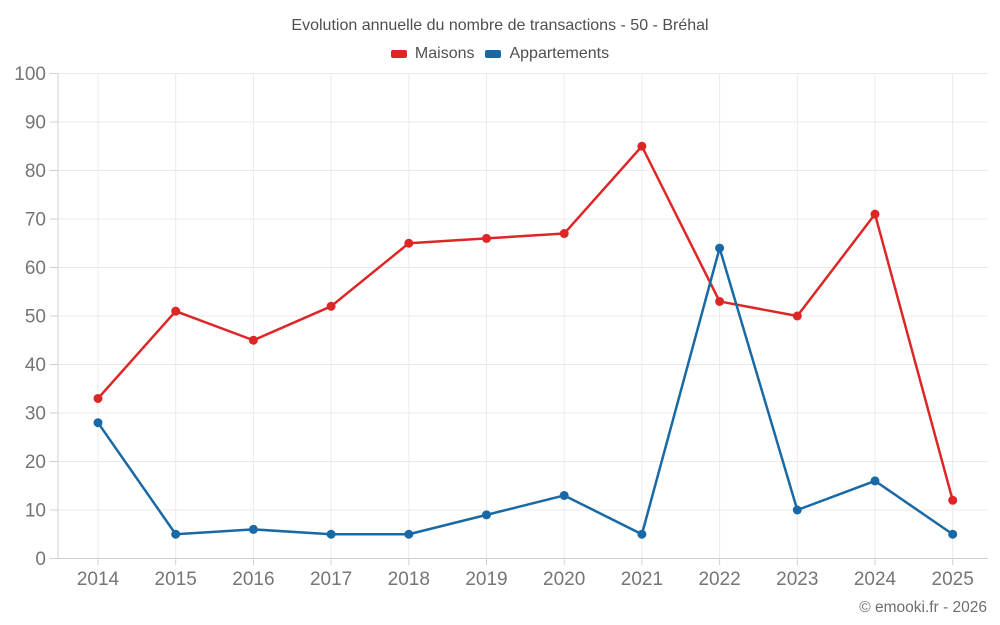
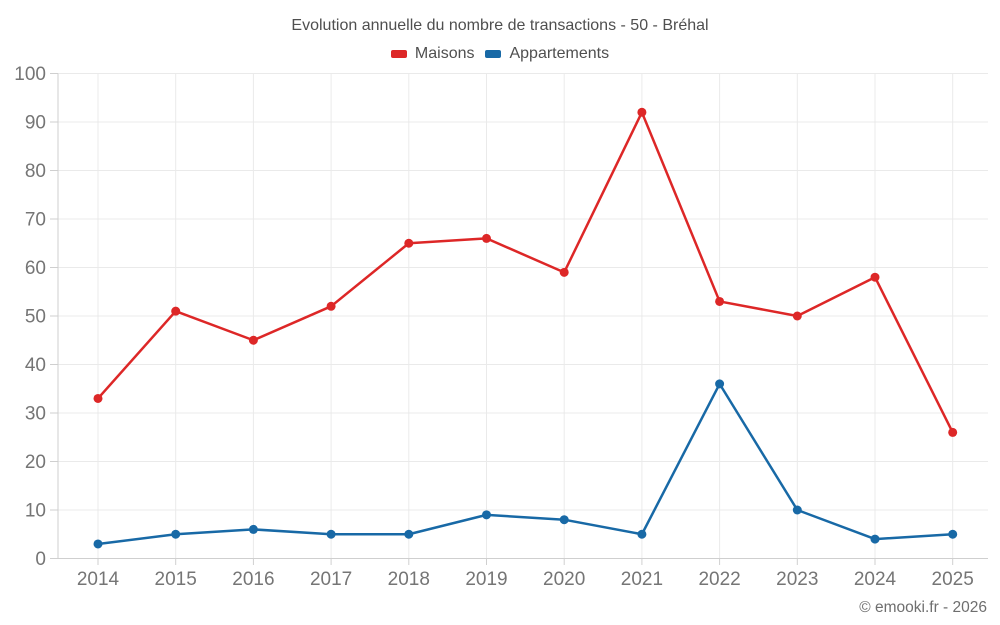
Appartements/2014: 28 -> 3
Maisons/2020: 67 -> 59
Appartements/2020: 13 -> 8
Maisons/2021: 85 -> 92
Appartements/2022: 64 -> 36
Maisons/2024: 71 -> 58
Appartements/2024: 16 -> 4
Maisons/2025: 12 -> 26
